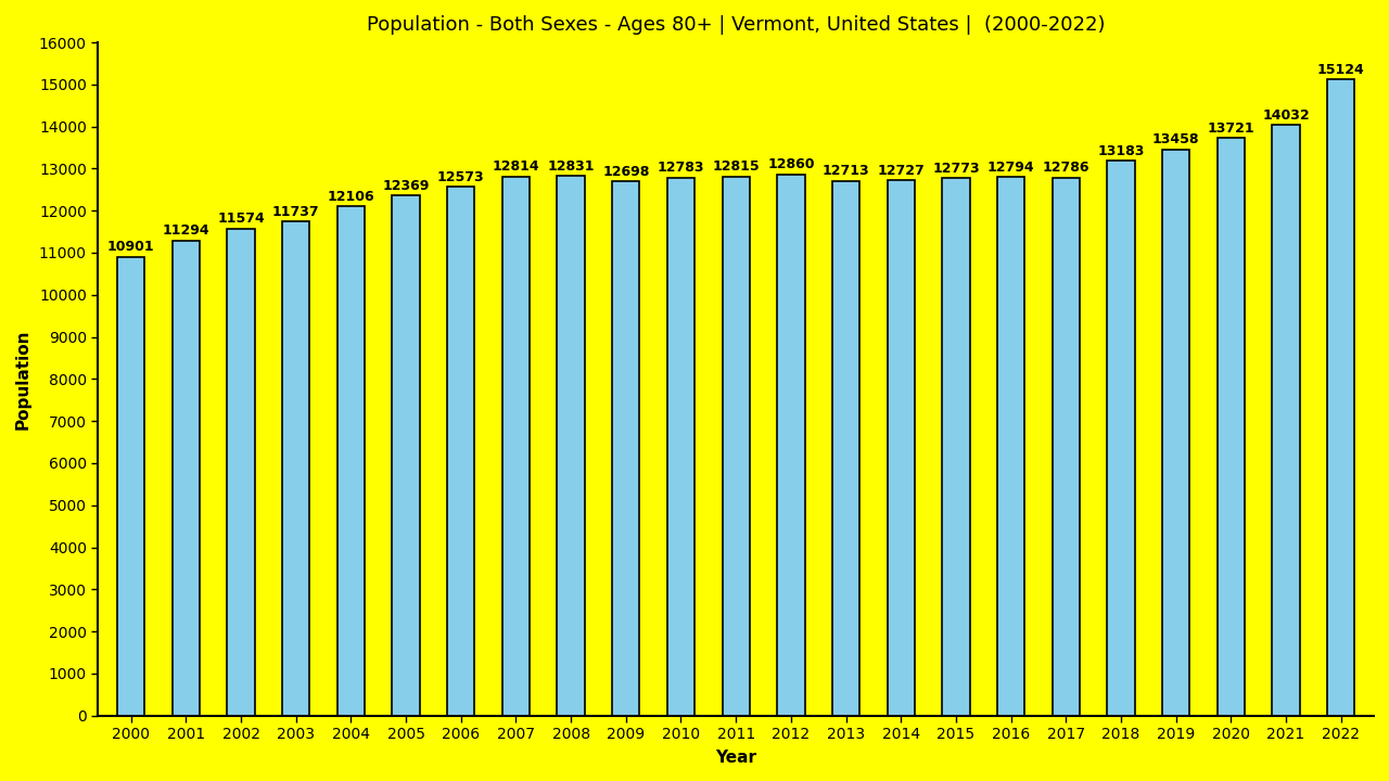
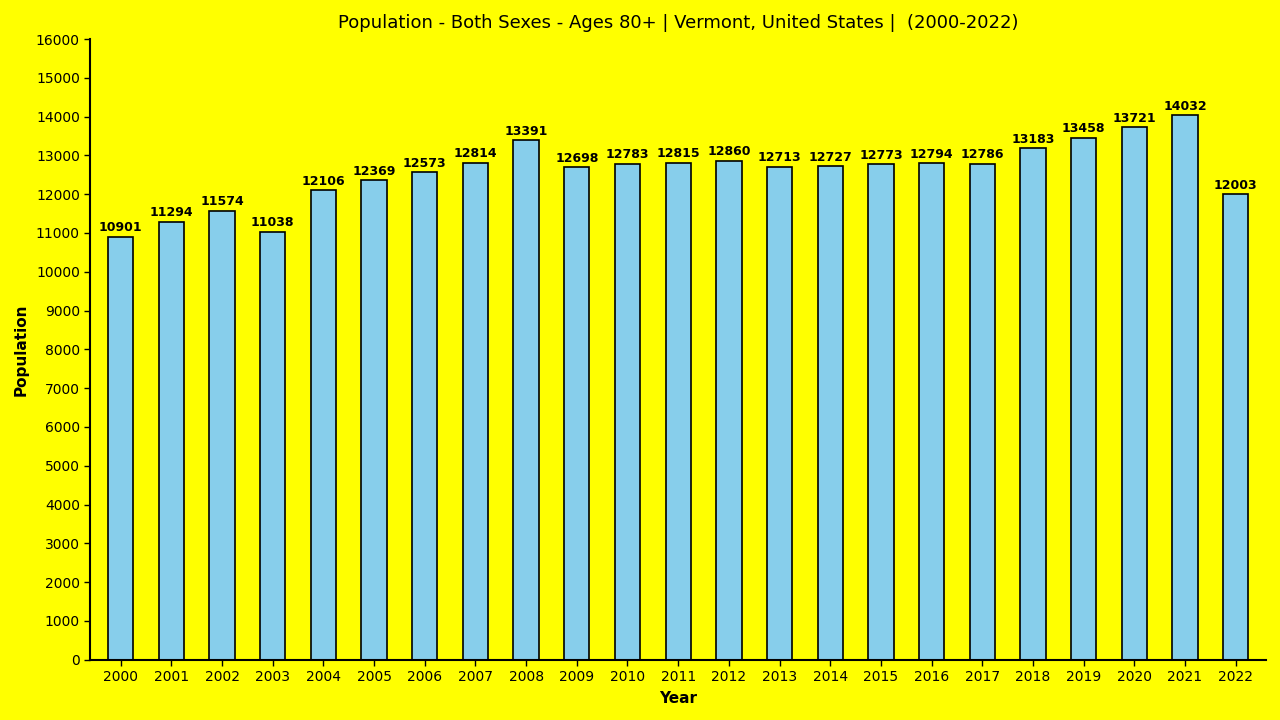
2003: 11737 -> 11038
2008: 12831 -> 13391
2022: 15124 -> 12003
